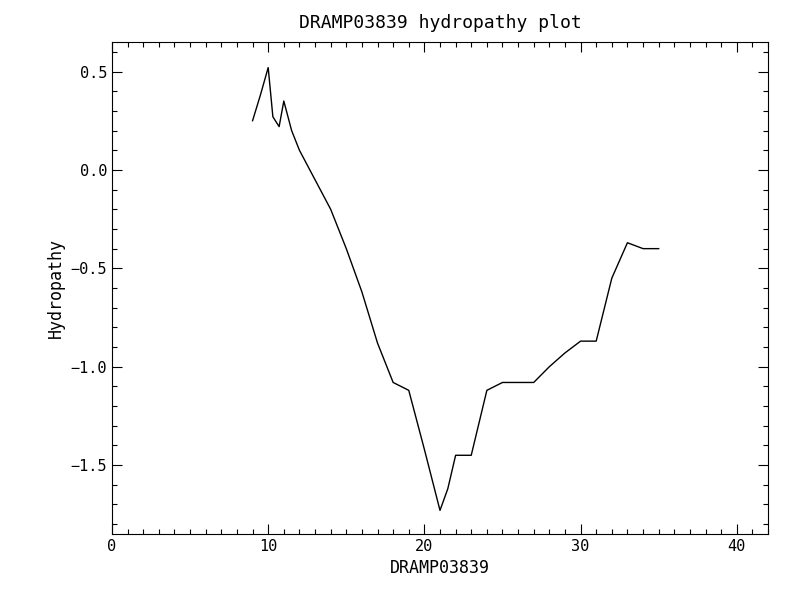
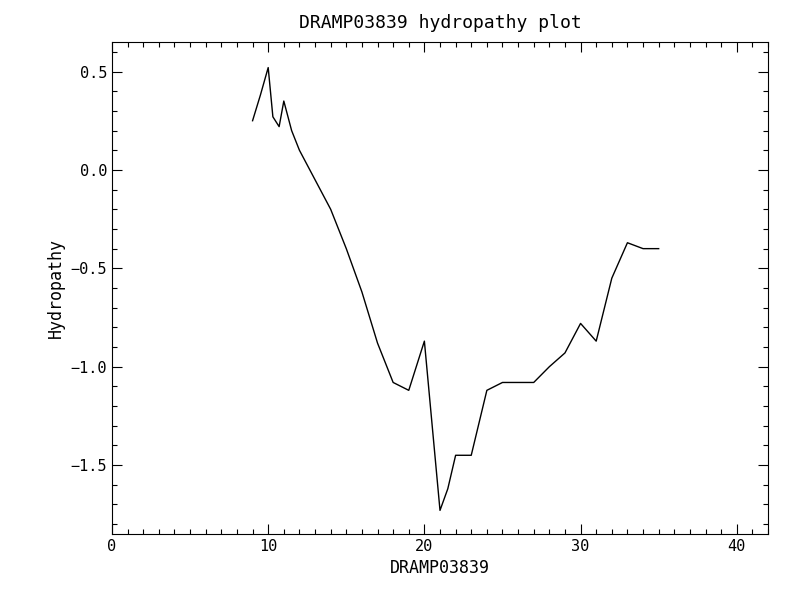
20: -1.42 -> -0.87
30: -0.87 -> -0.78
